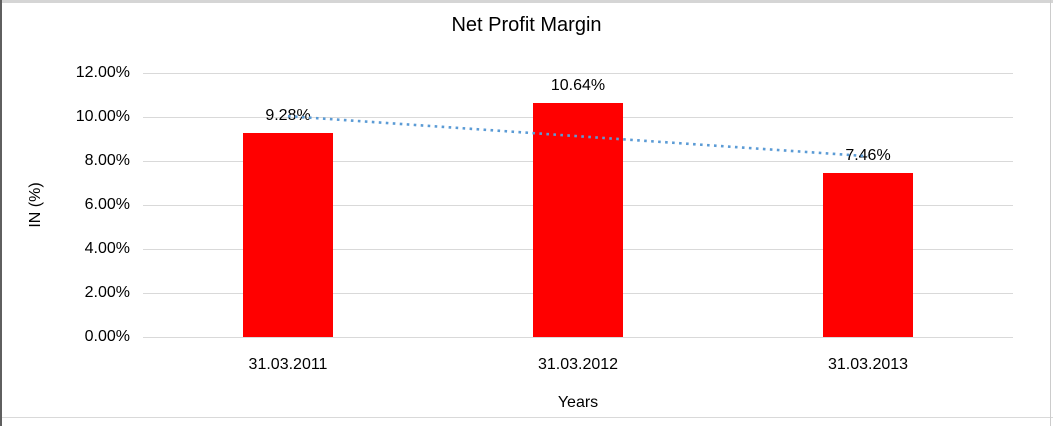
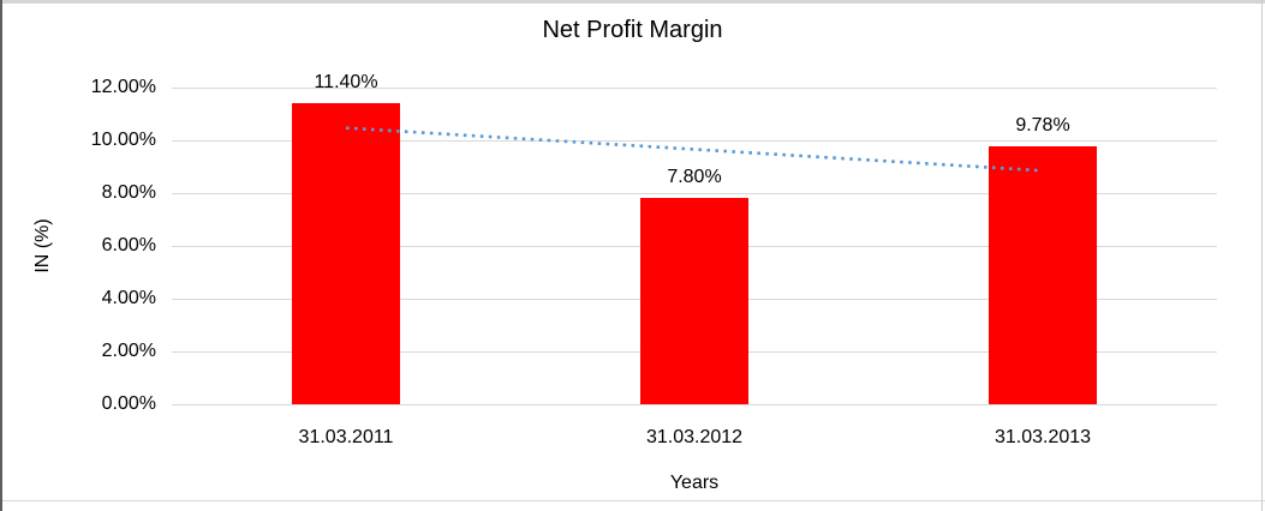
31.03.2011: 9.28% -> 11.40%
31.03.2012: 10.64% -> 7.80%
31.03.2013: 7.46% -> 9.78%
